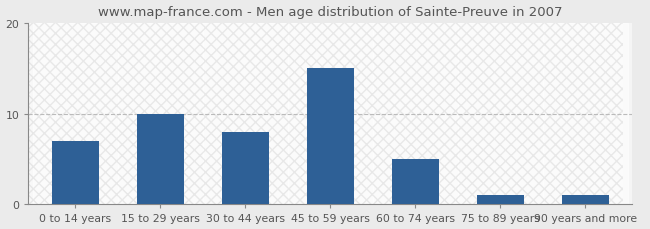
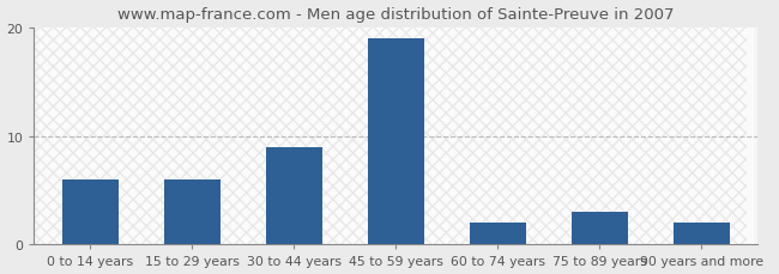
0 to 14 years: 7 -> 6
15 to 29 years: 10 -> 6
30 to 44 years: 8 -> 9
45 to 59 years: 15 -> 19
60 to 74 years: 5 -> 2
75 to 89 years: 1 -> 3
90 years and more: 1 -> 2
